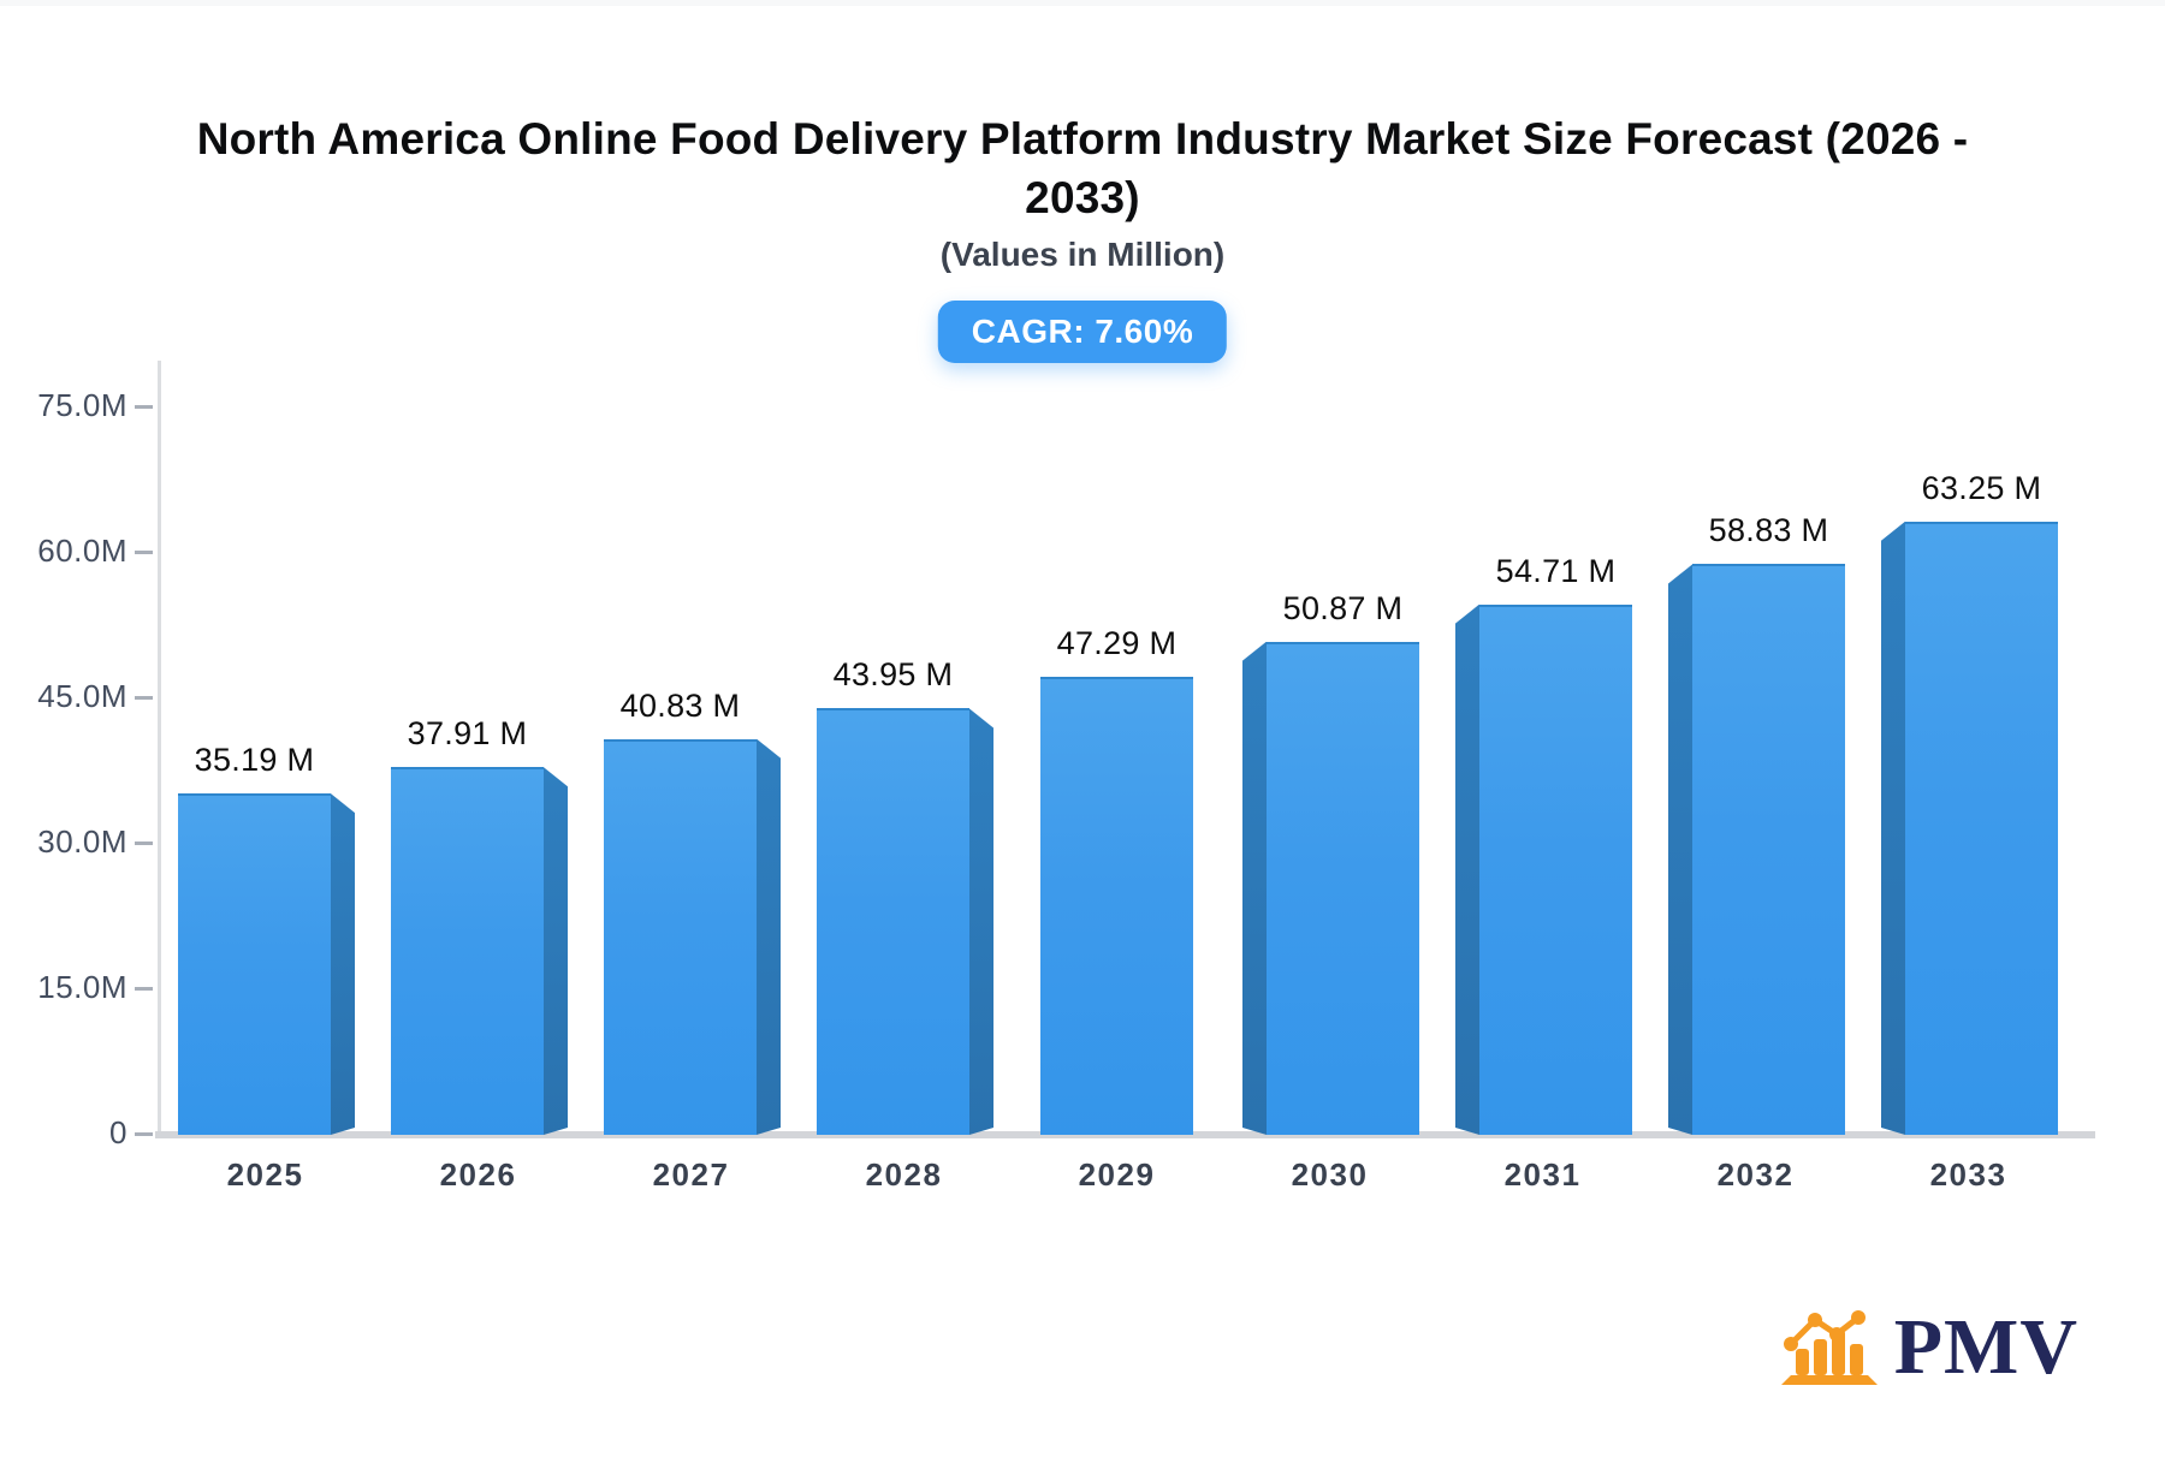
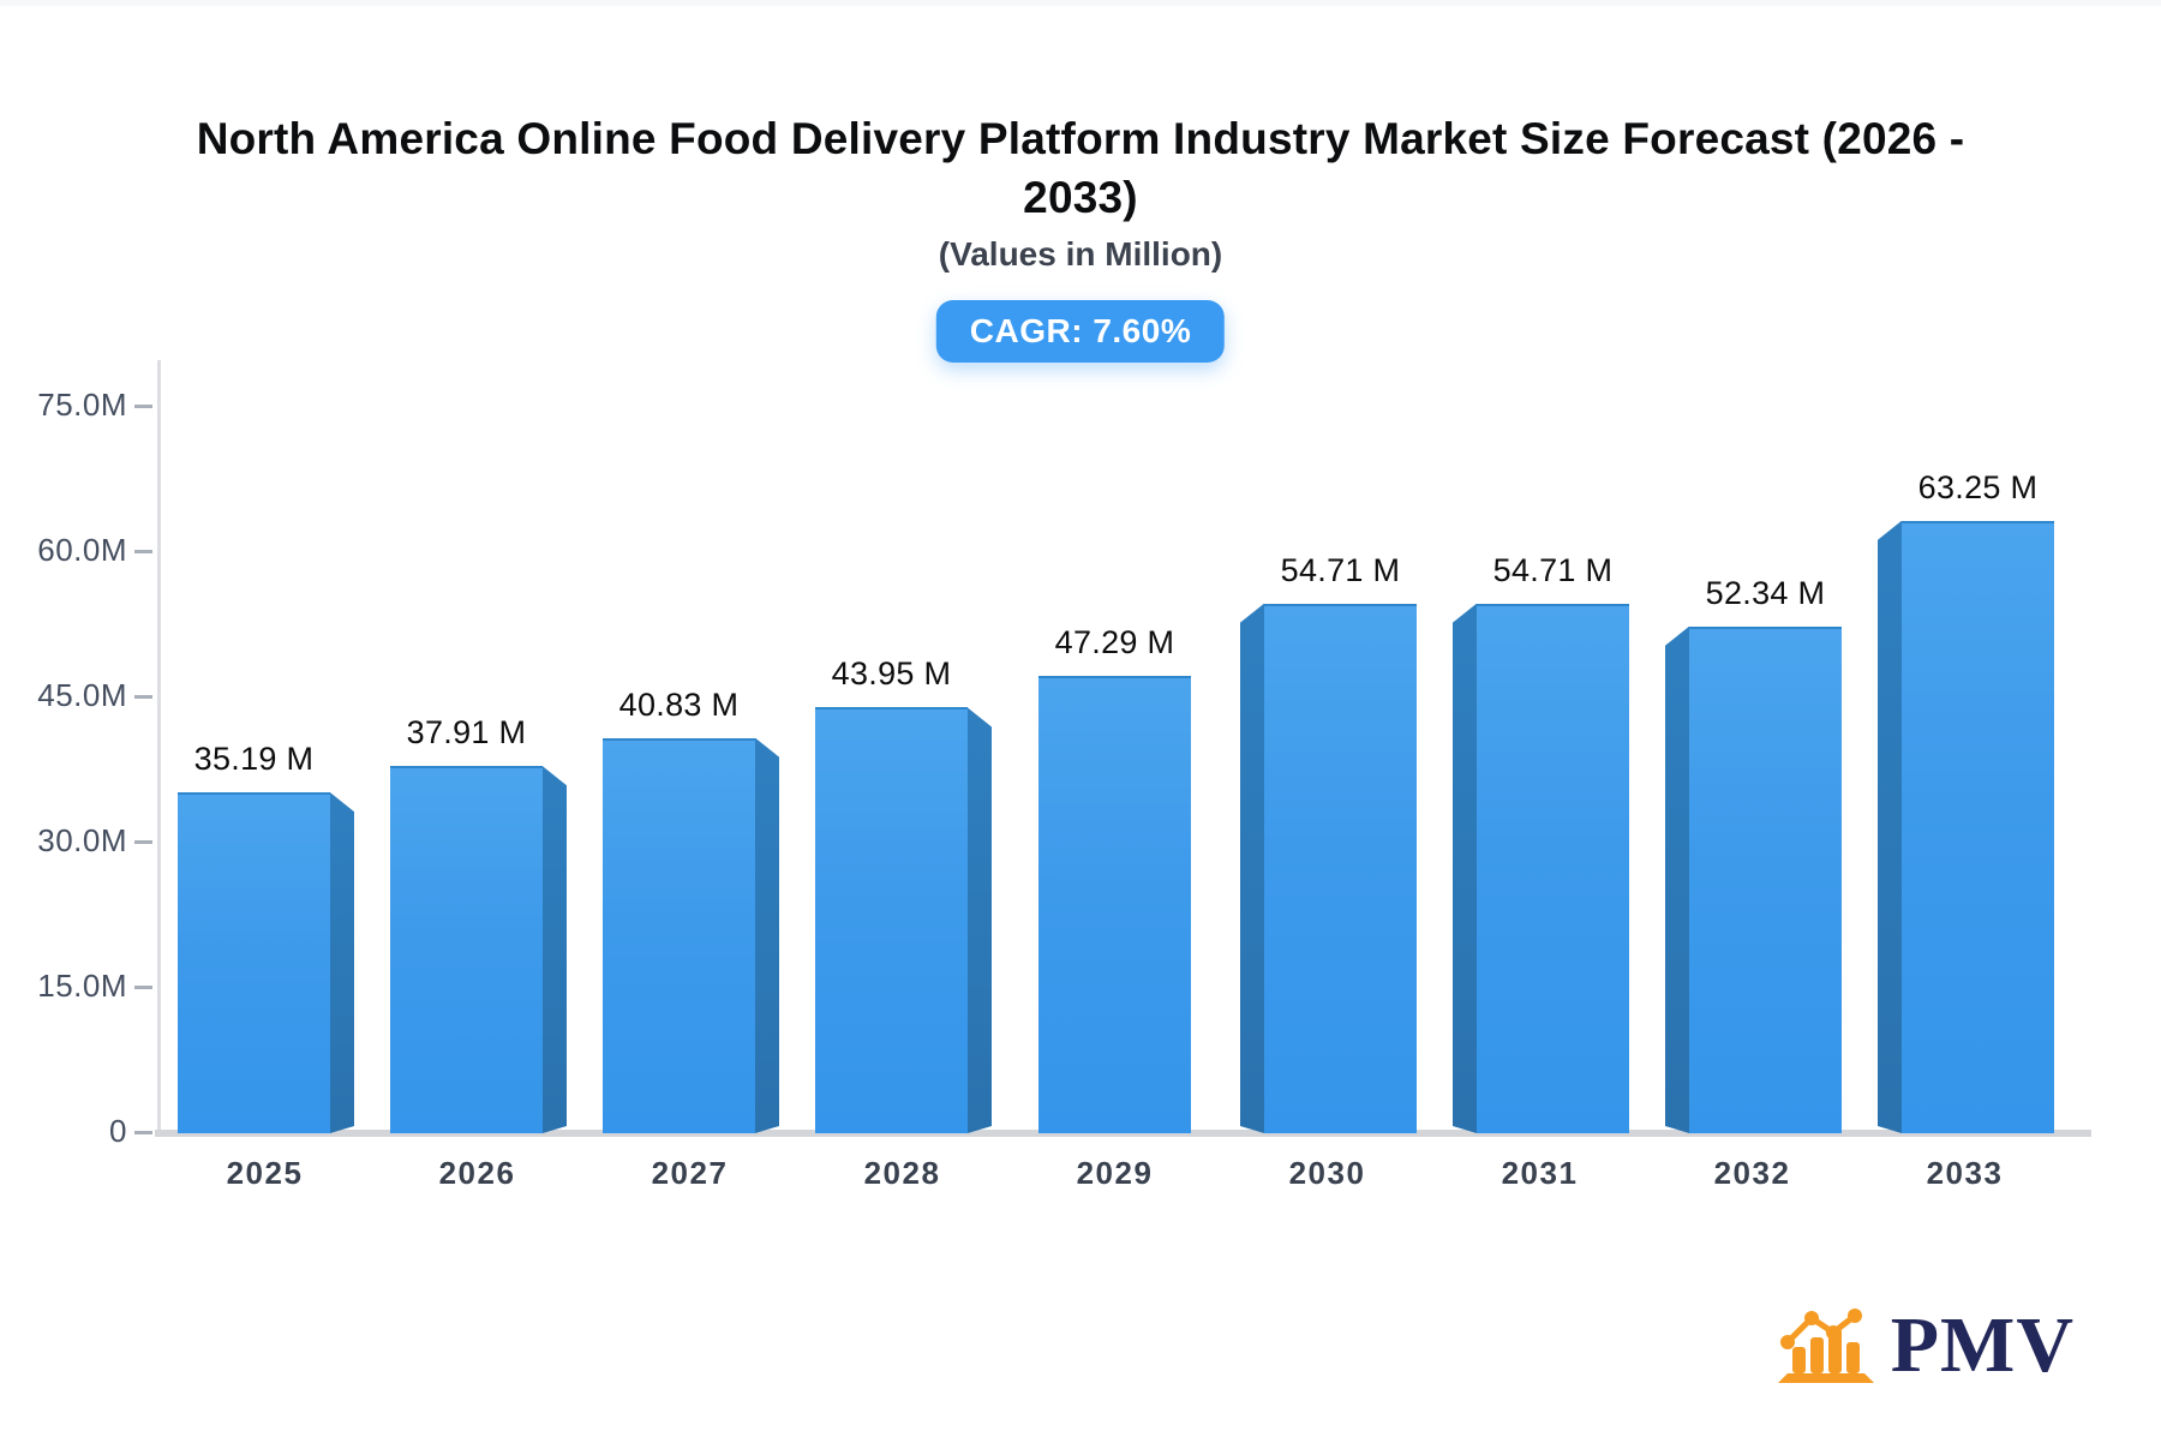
2030: 50.87 -> 54.71
2032: 58.83 -> 52.34
